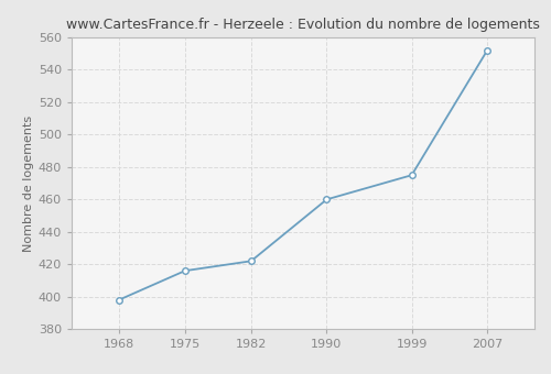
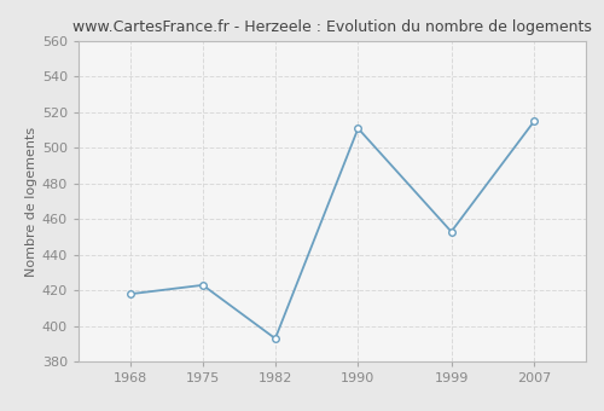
1968: 398 -> 418
1975: 416 -> 423
1982: 422 -> 393
1990: 460 -> 511
1999: 475 -> 453
2007: 552 -> 515
